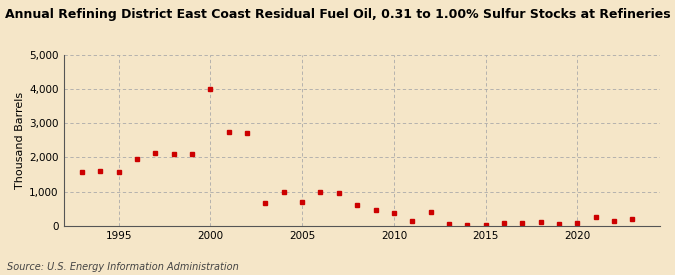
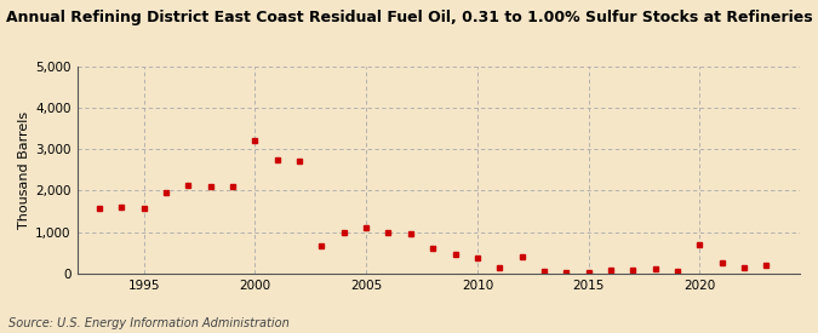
2000: 4,000 -> 3,200
2005: 700 -> 1,100
2020: 80 -> 700
